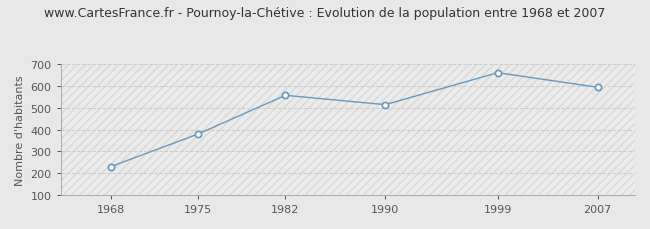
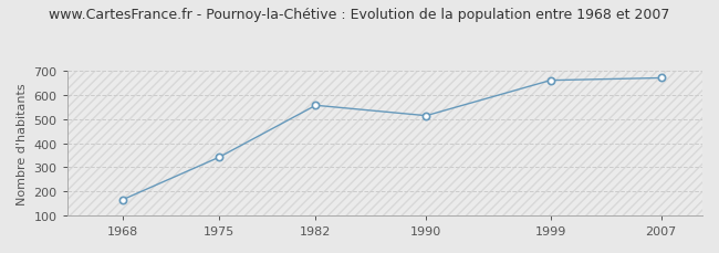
1968: 230 -> 165
1975: 380 -> 342
2007: 595 -> 672
